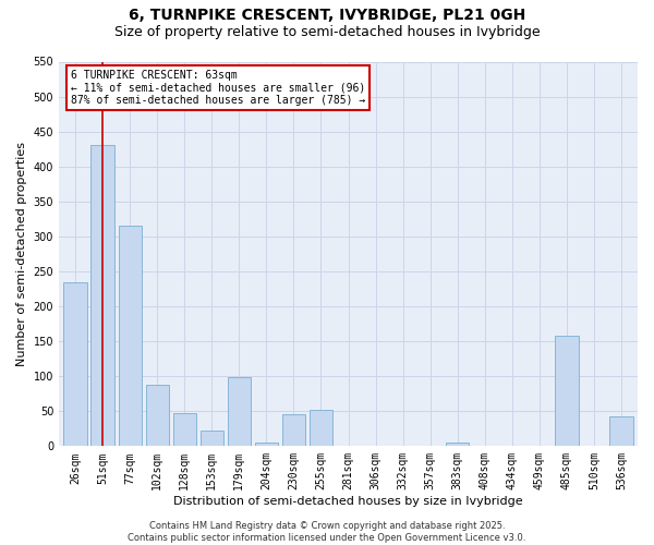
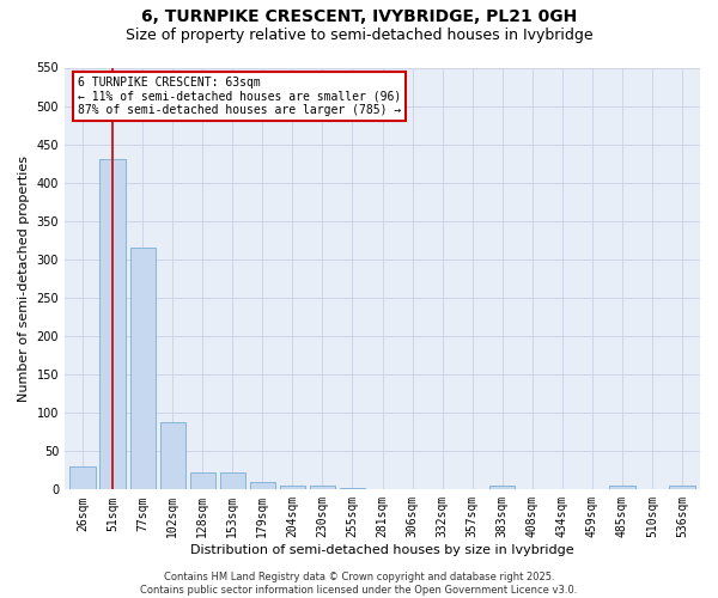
26sqm: 234 -> 30
128sqm: 48 -> 23
179sqm: 98 -> 10
230sqm: 46 -> 5
255sqm: 52 -> 2
485sqm: 158 -> 5
536sqm: 42 -> 5
